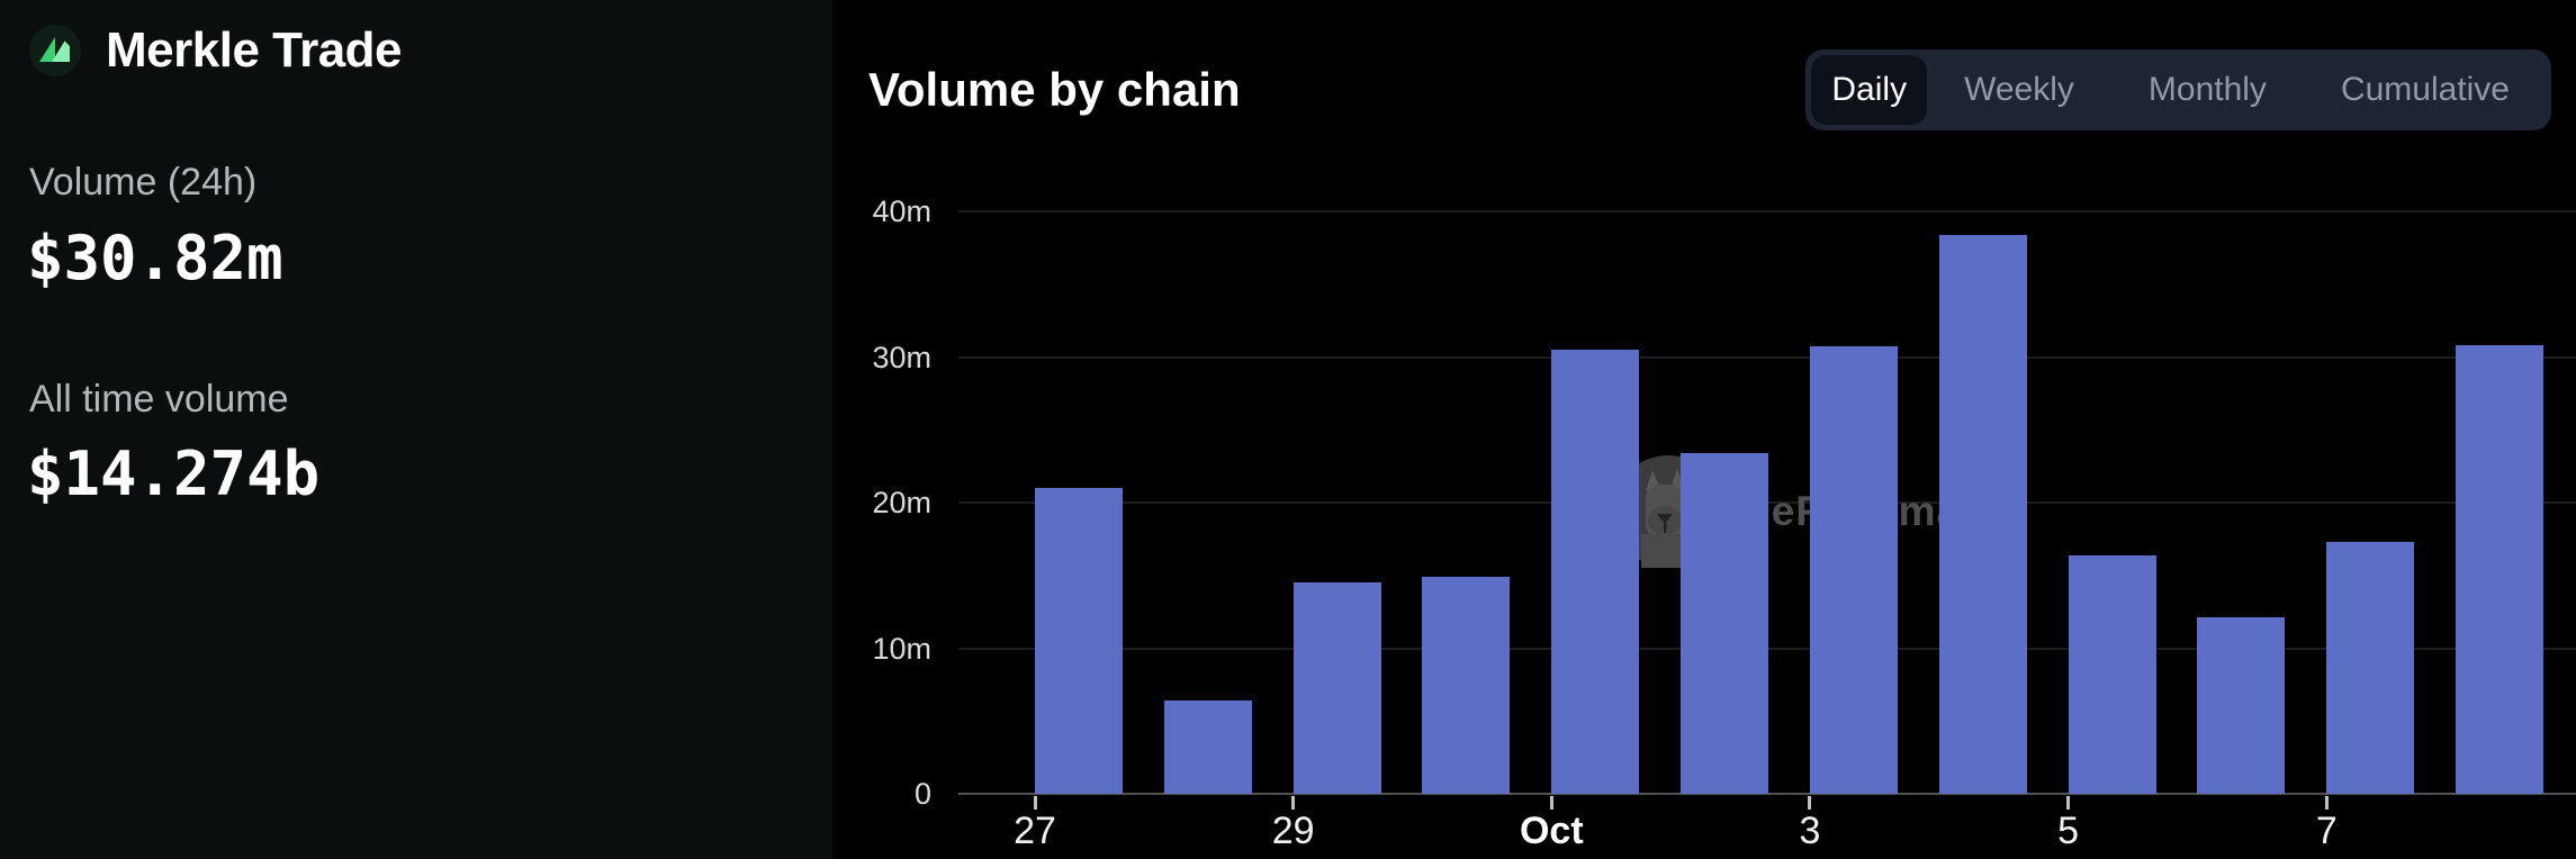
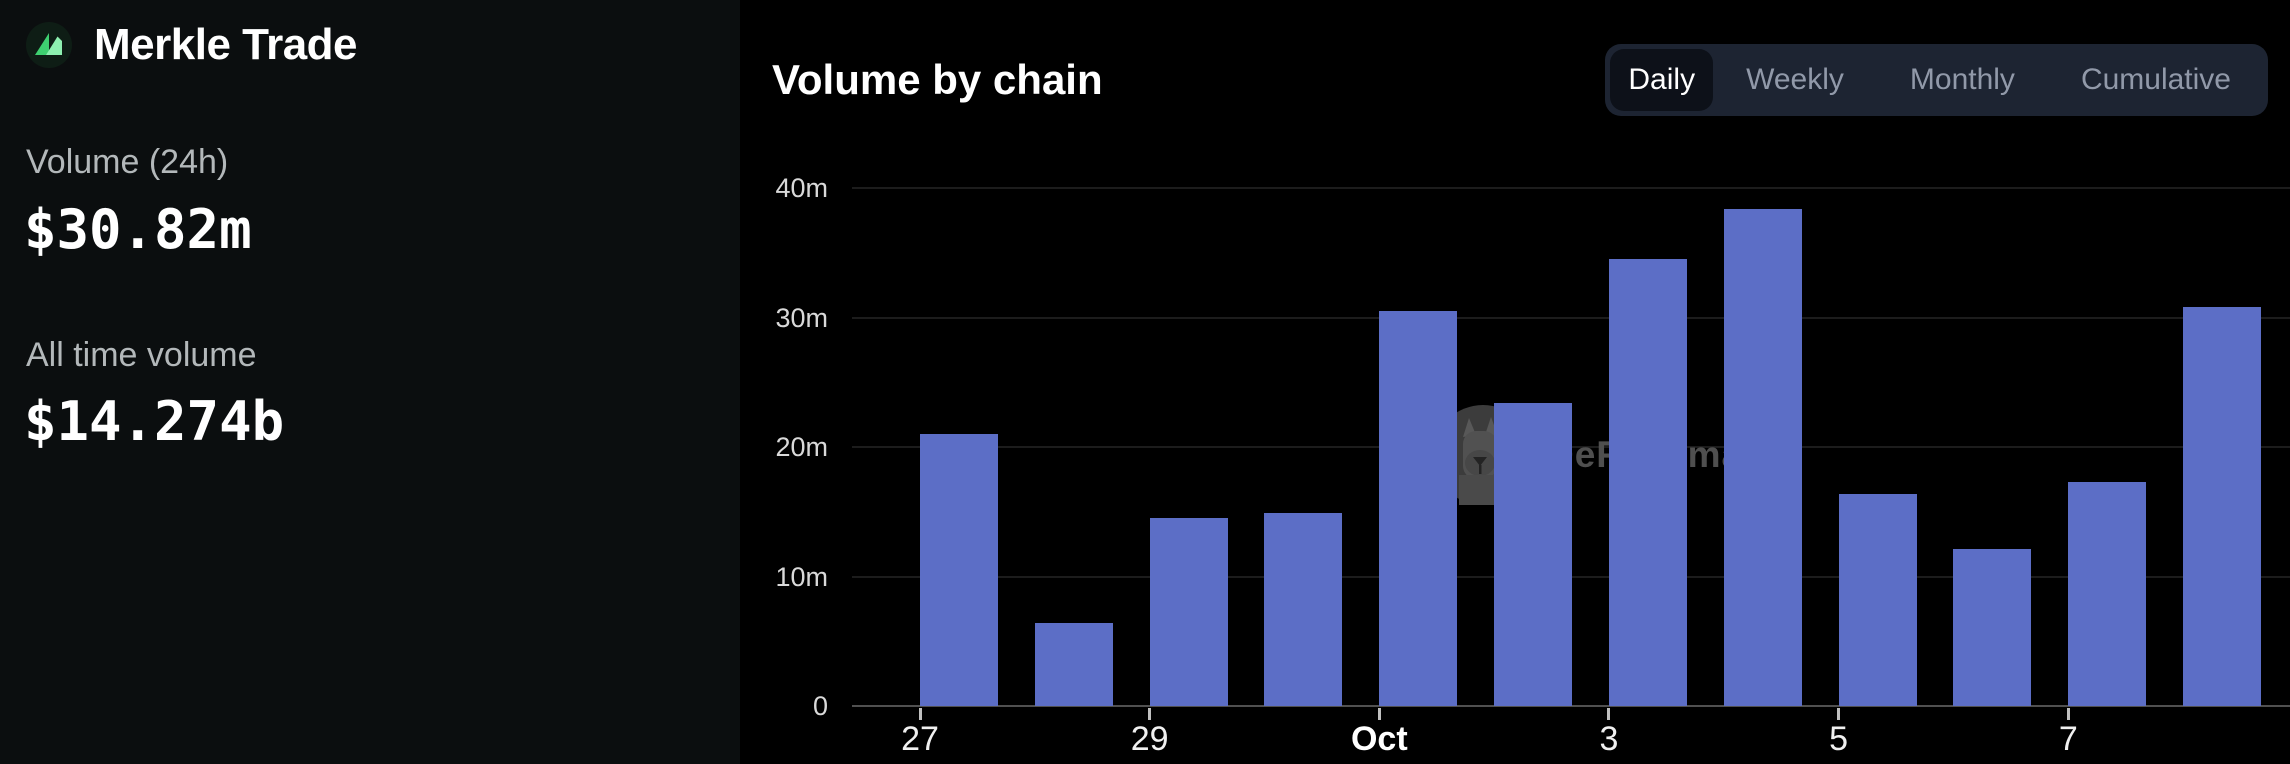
Oct 3: 30.7m -> 34.5m
